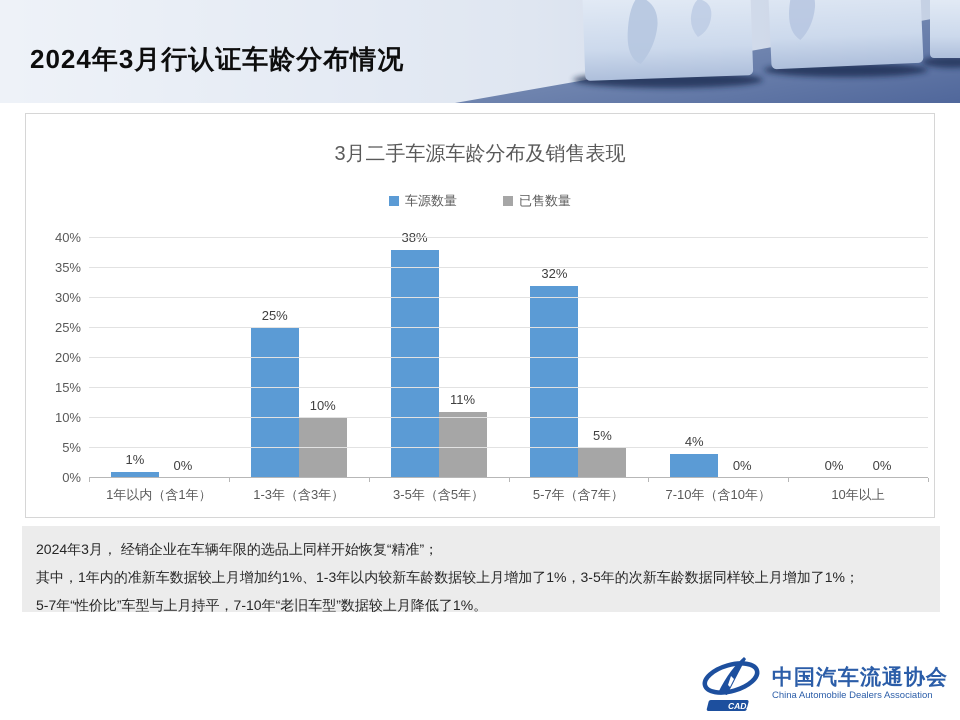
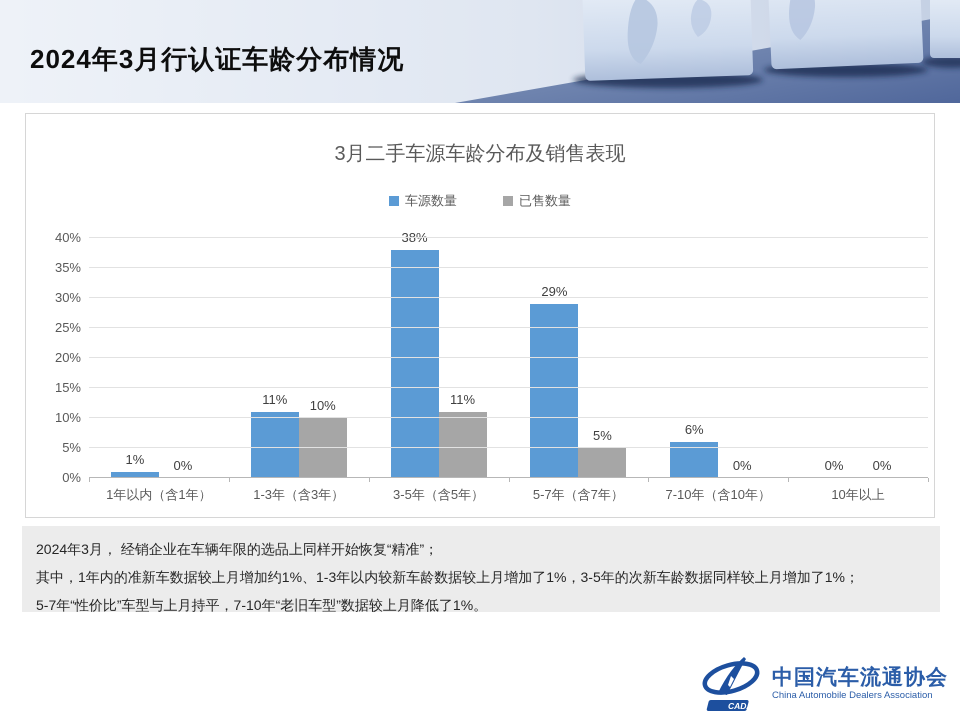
车源数量/1-3年（含3年）: 25% -> 11%
车源数量/5-7年（含7年）: 32% -> 29%
车源数量/7-10年（含10年）: 4% -> 6%
